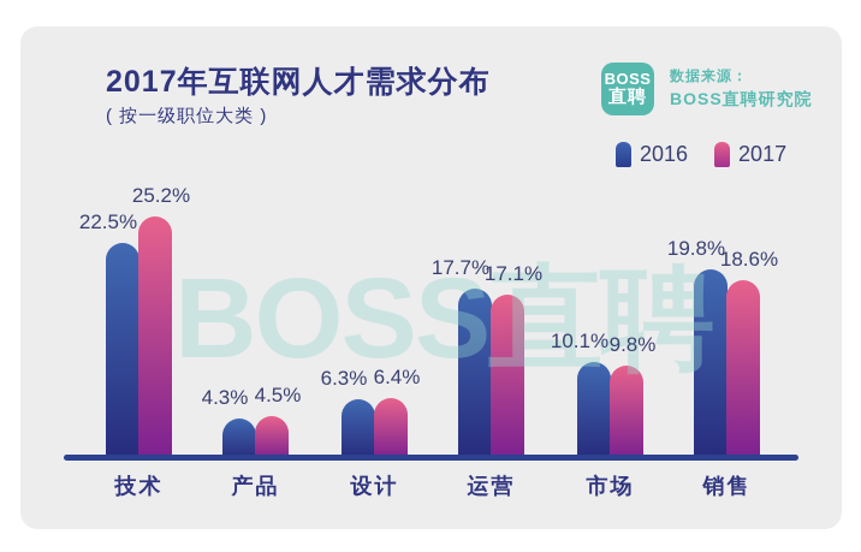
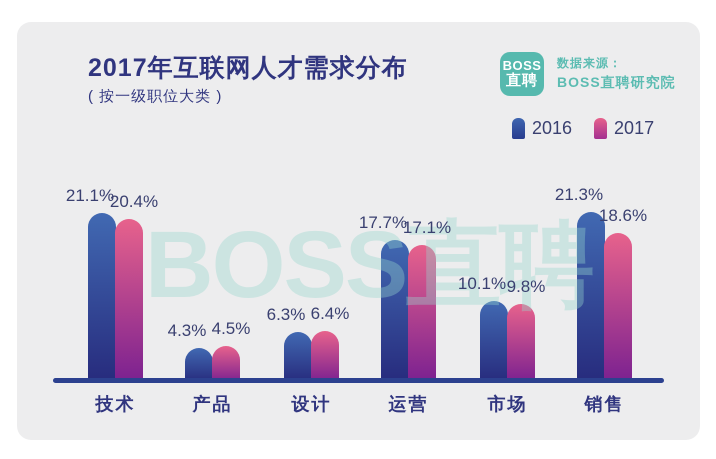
2016/技术: 22.5% -> 21.1%
2017/技术: 25.2% -> 20.4%
2016/销售: 19.8% -> 21.3%
